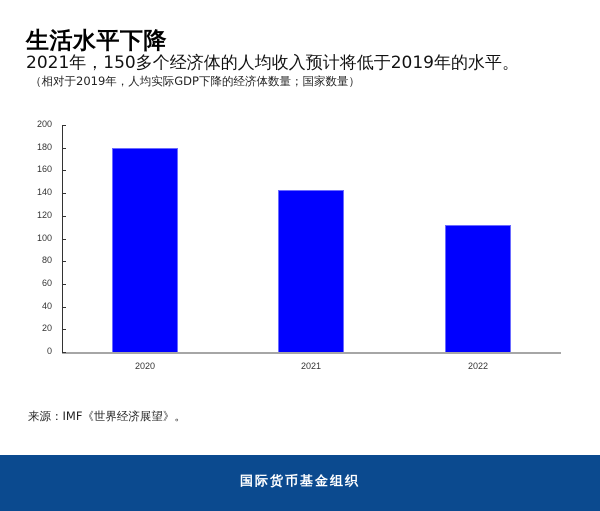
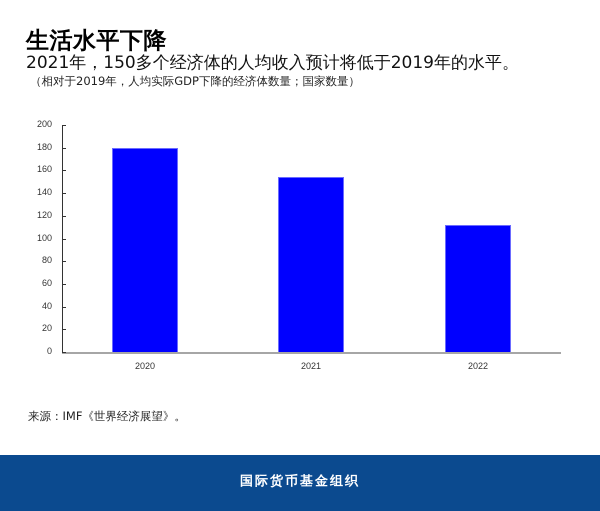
2021: 143 -> 154
